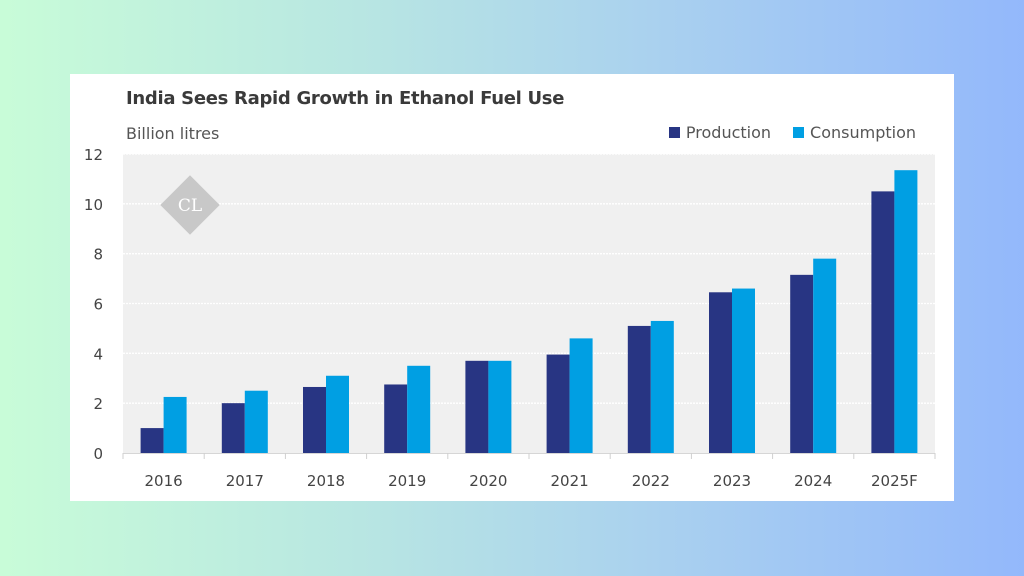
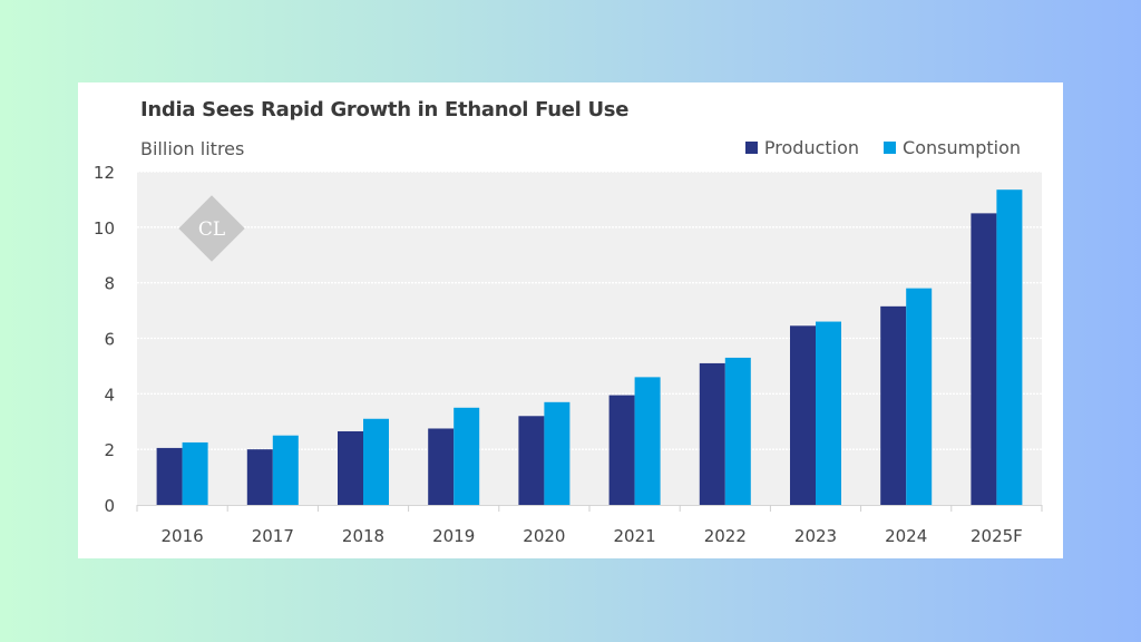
Production/2016: 1.0 -> 2.0
Production/2020: 3.7 -> 3.2
